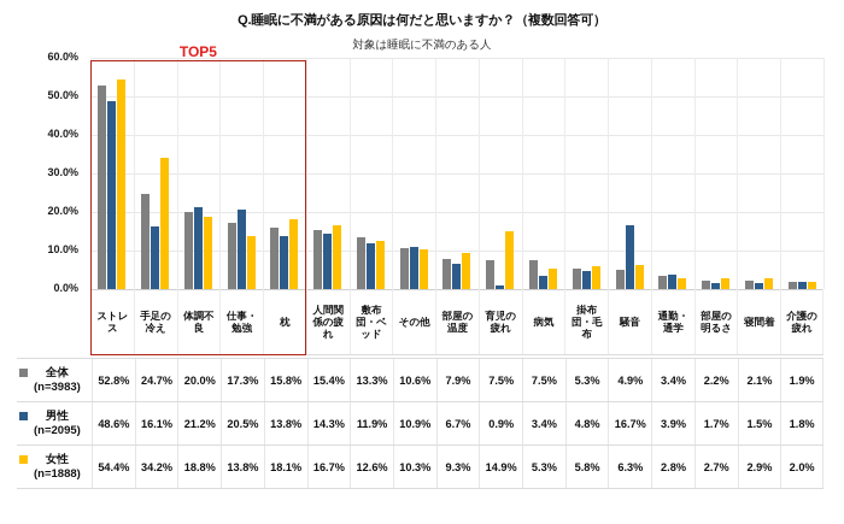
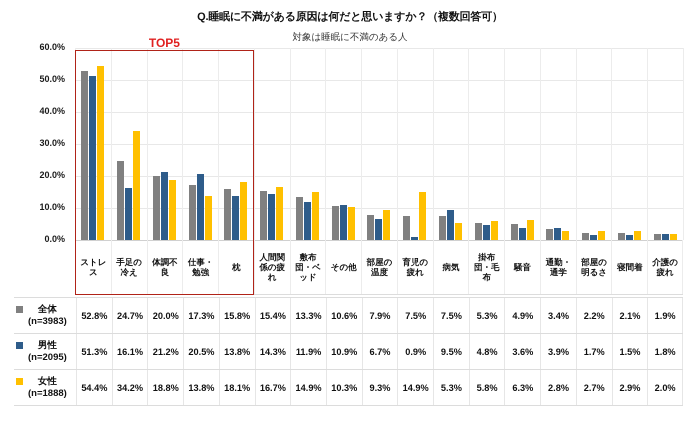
男性/ストレス: 48.6% -> 51.3%
女性/敷布団・ベッド: 12.6% -> 14.9%
男性/病気: 3.4% -> 9.5%
男性/騒音: 16.7% -> 3.6%
